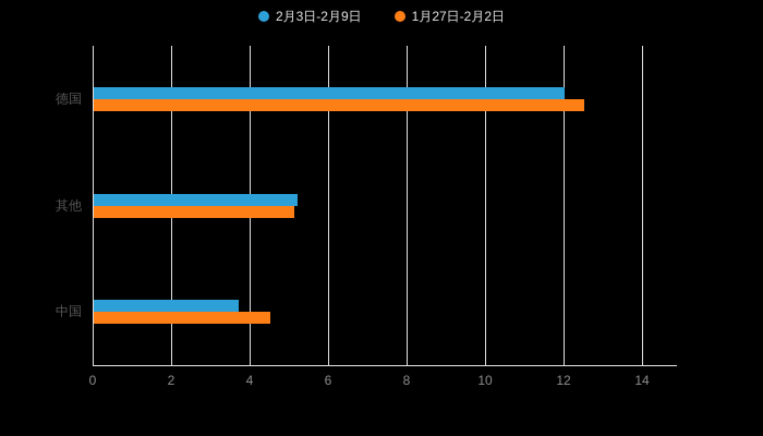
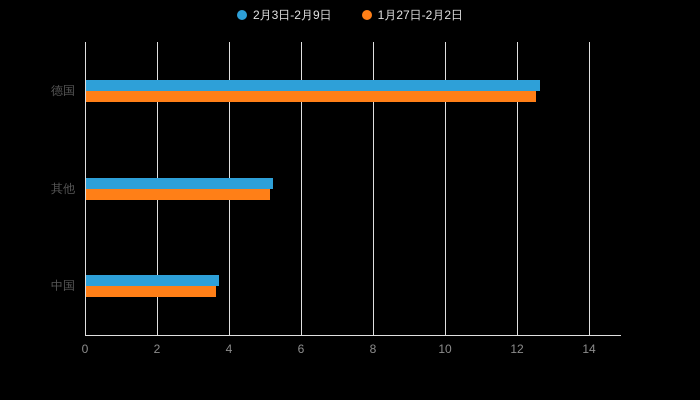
2月3日-2月9日/德国: 12.0 -> 12.6
1月27日-2月2日/中国: 4.5 -> 3.6
